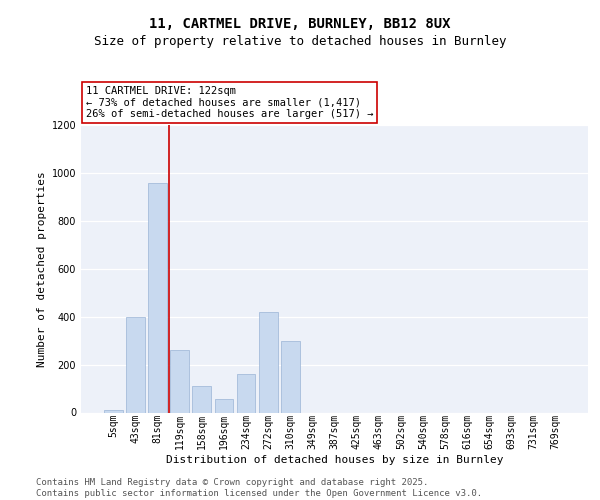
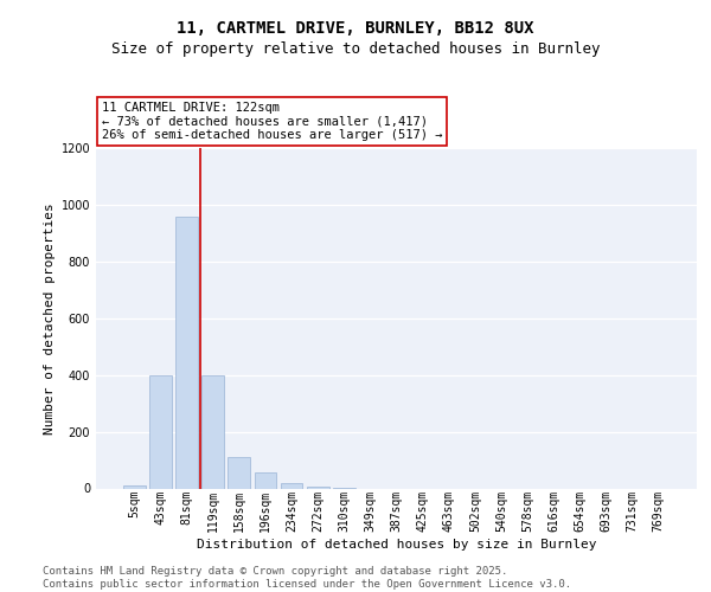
119sqm: 260 -> 400
234sqm: 160 -> 17
272sqm: 420 -> 8
310sqm: 300 -> 2
